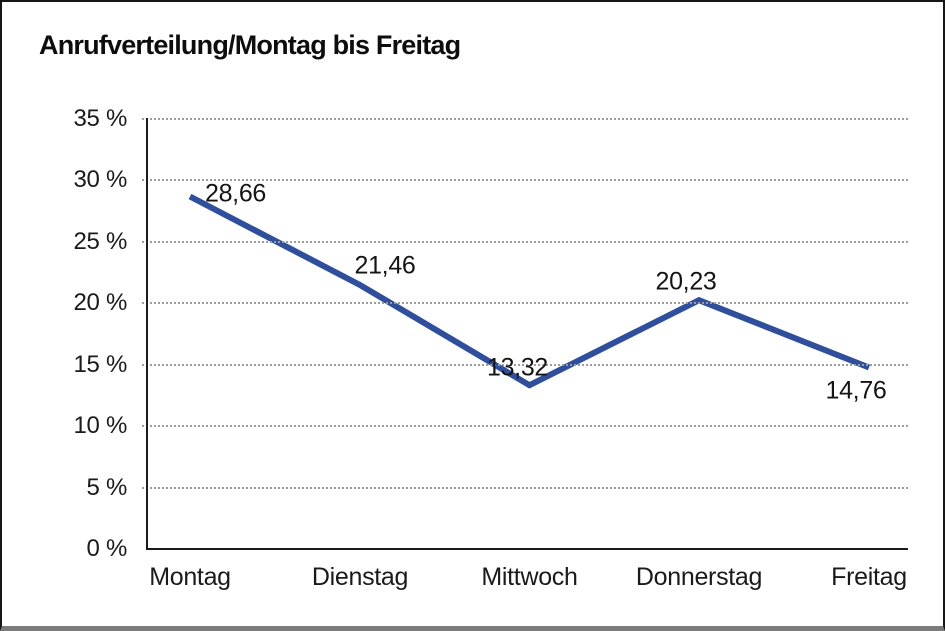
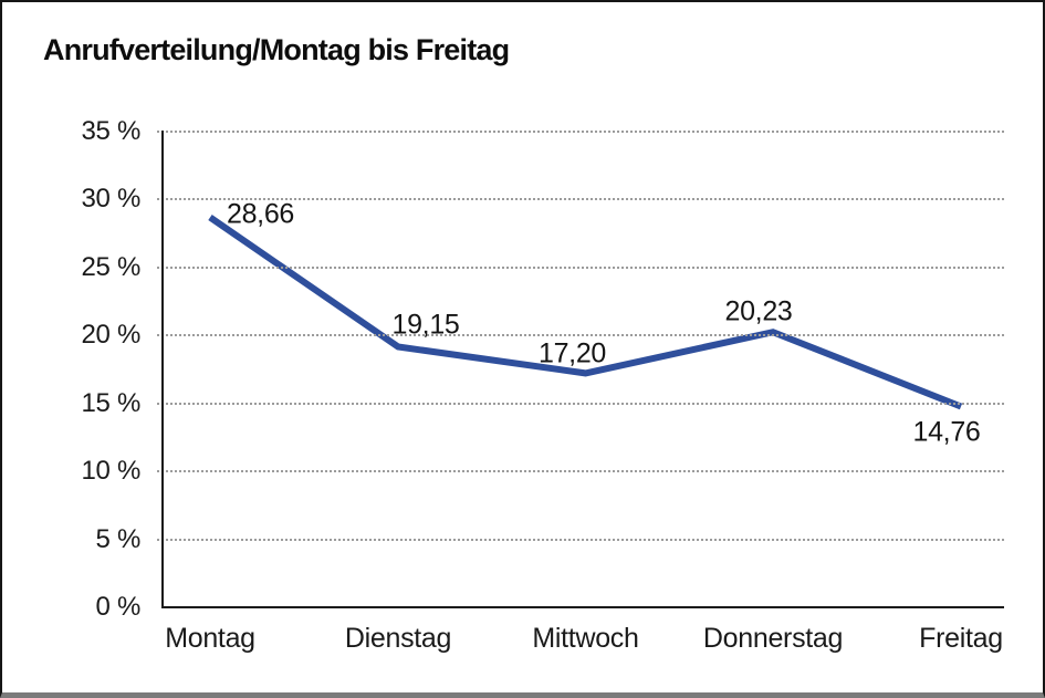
Dienstag: 21,46 -> 19,15
Mittwoch: 13,32 -> 17,20
